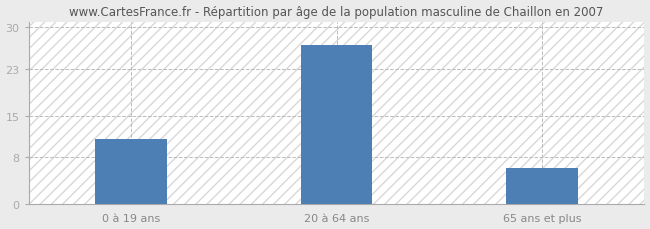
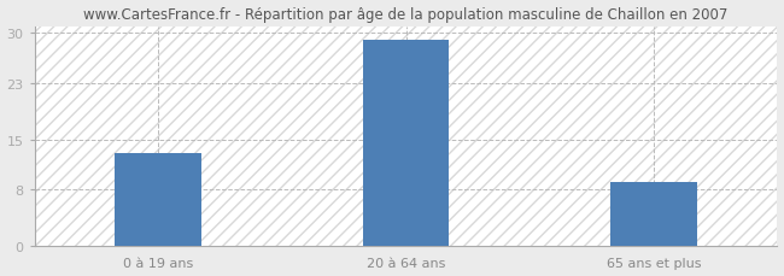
0 à 19 ans: 11 -> 13
20 à 64 ans: 27 -> 29
65 ans et plus: 6 -> 9
